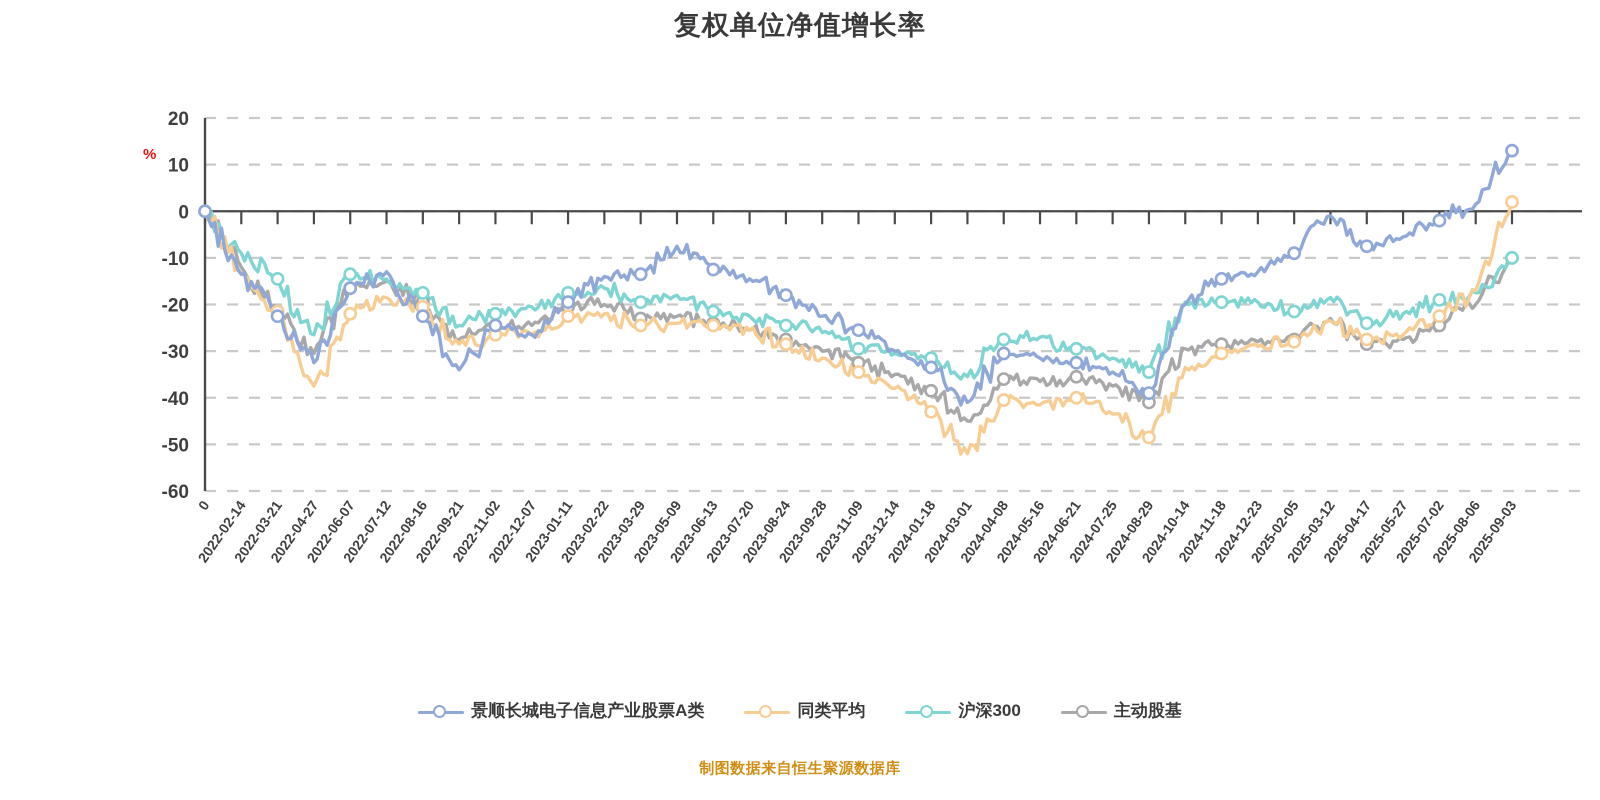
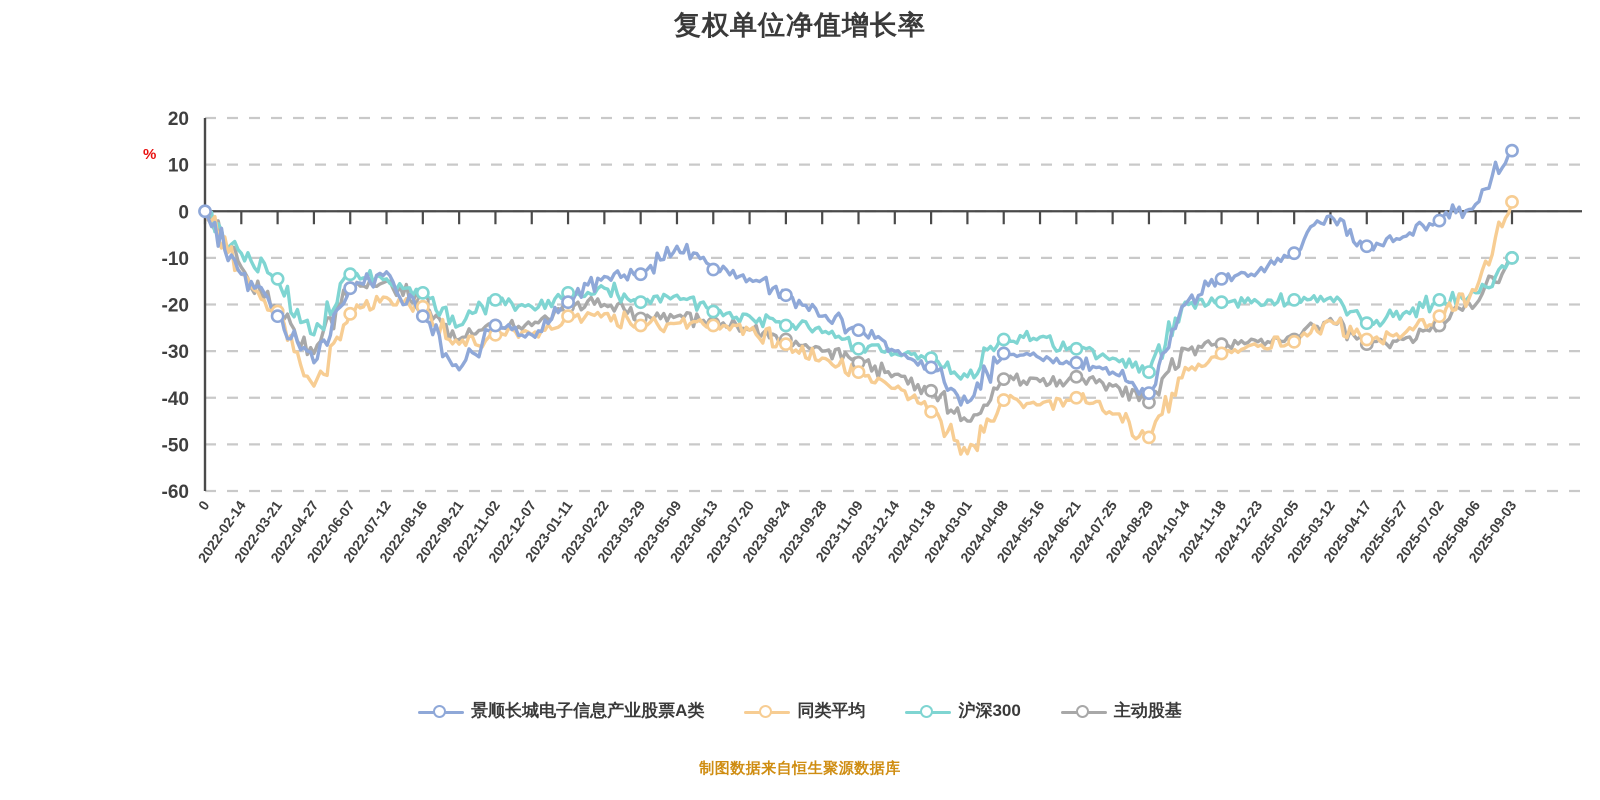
沪深300/2022-11-02: -22 -> -19
沪深300/2025-02-05: -22 -> -19
